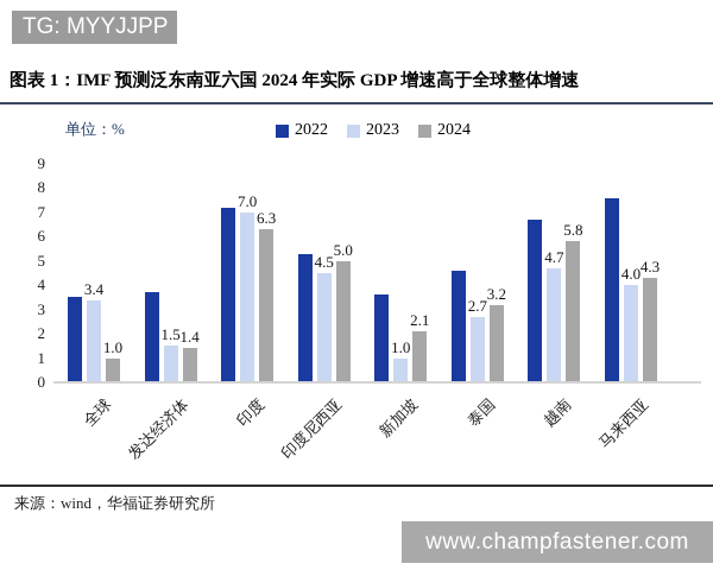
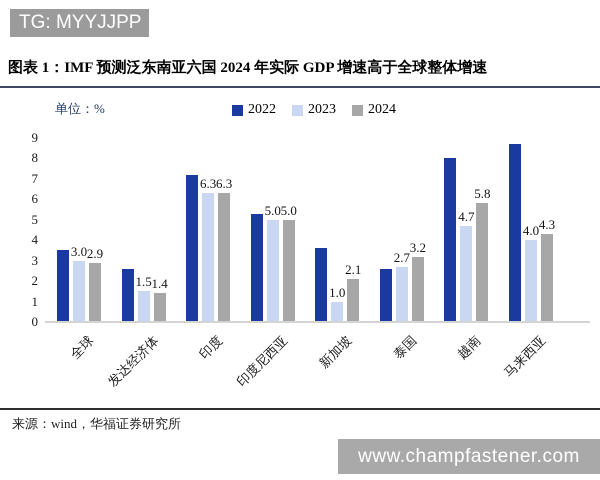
2023/全球: 3.4 -> 3.0
2024/全球: 1.0 -> 2.9
2022/发达经济体: 3.7 -> 2.6
2023/印度: 7.0 -> 6.3
2023/印度尼西亚: 4.5 -> 5.0
2022/泰国: 4.6 -> 2.6
2022/越南: 6.7 -> 8.0
2022/马来西亚: 7.6 -> 8.7
